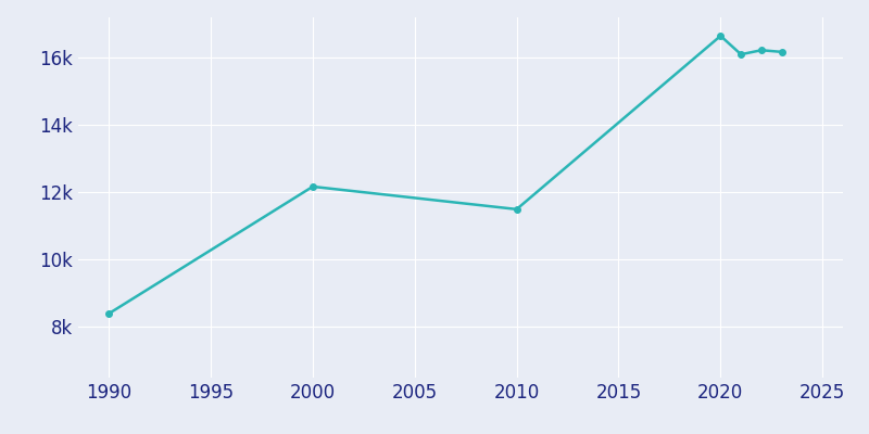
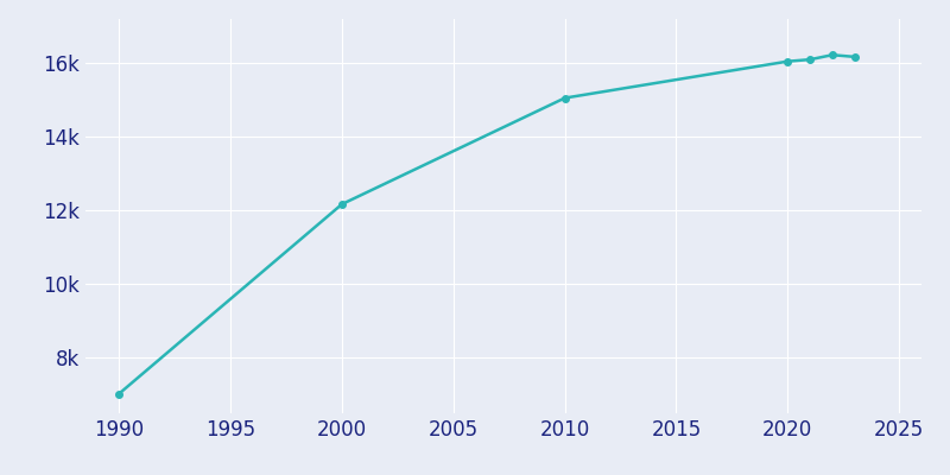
1990: 8.40k -> 7.03k
2010: 11.50k -> 15.06k
2020: 16.65k -> 16.05k
